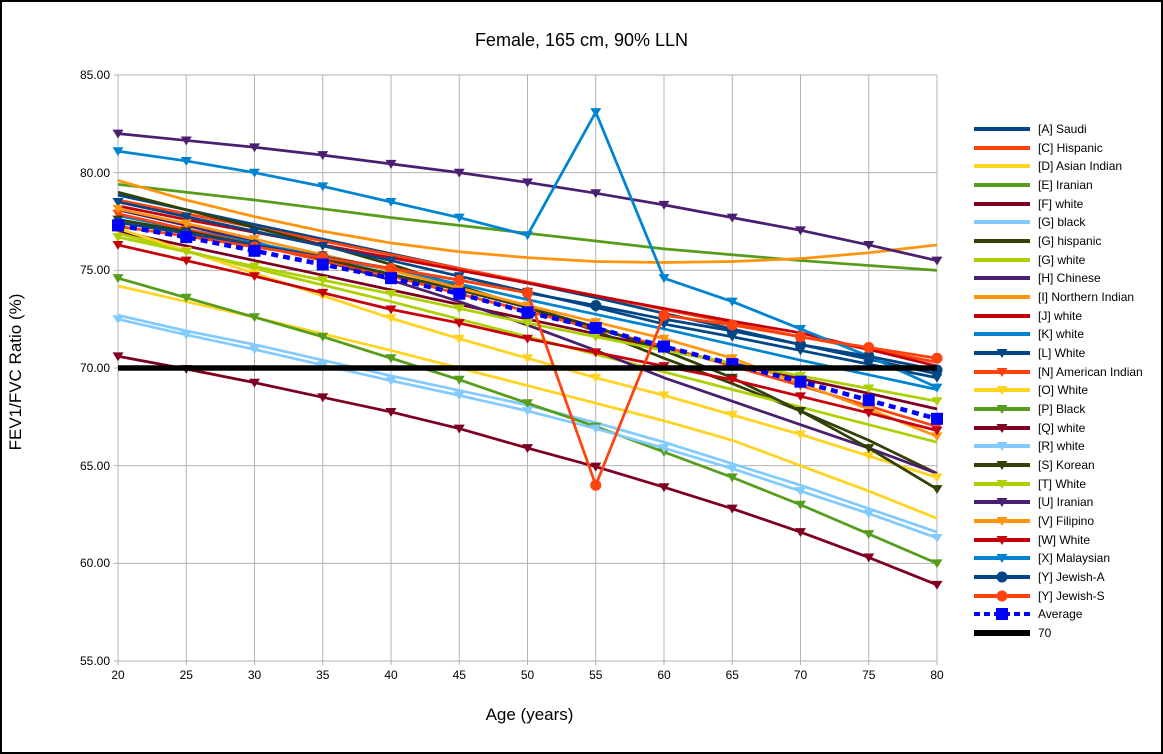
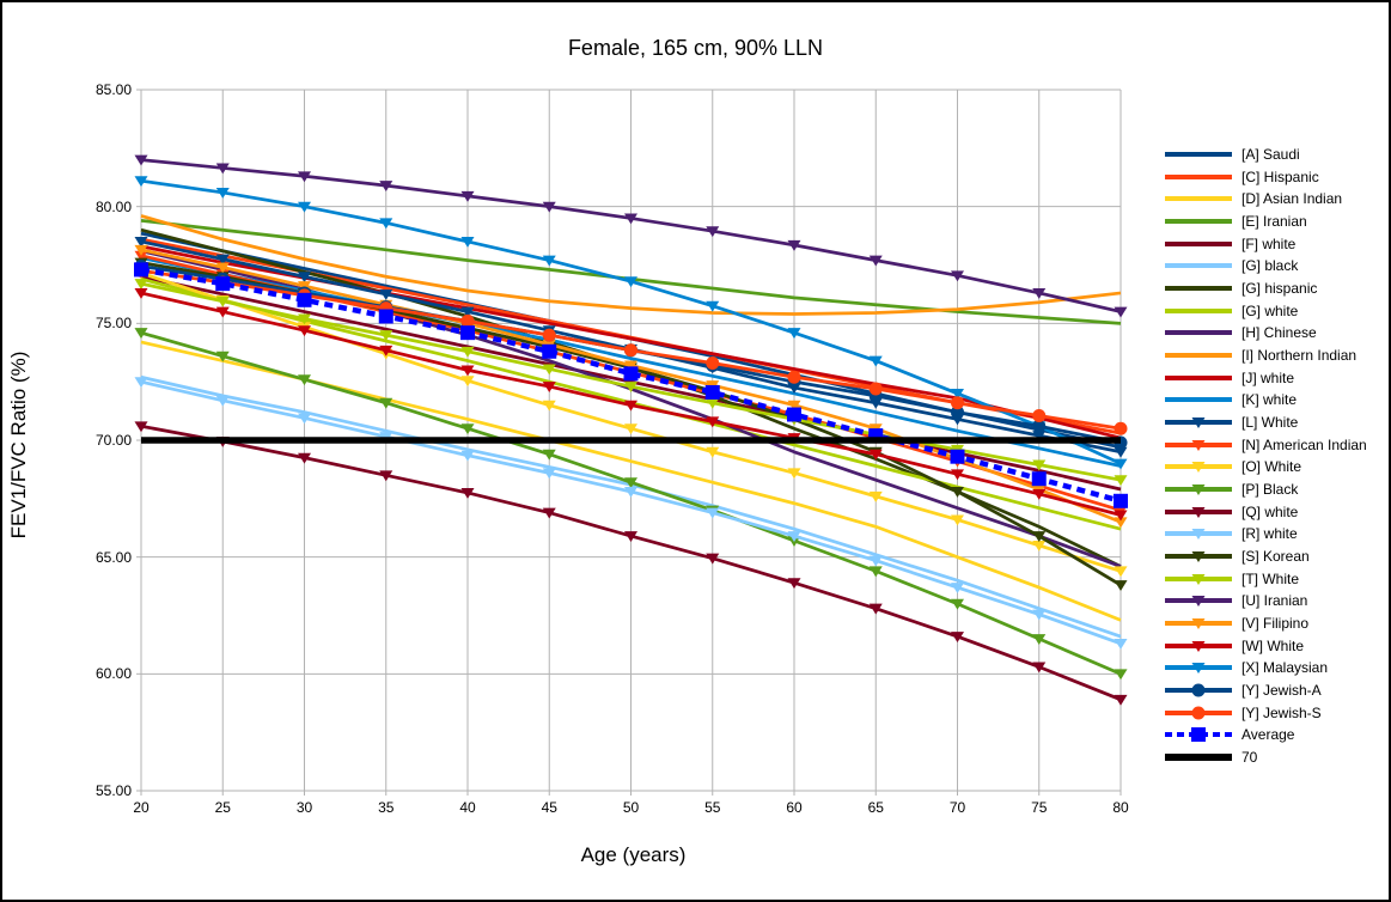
[X] Malaysian/55: 83.1 -> 75.8
[Y] Jewish-S/55: 64.0 -> 73.3
